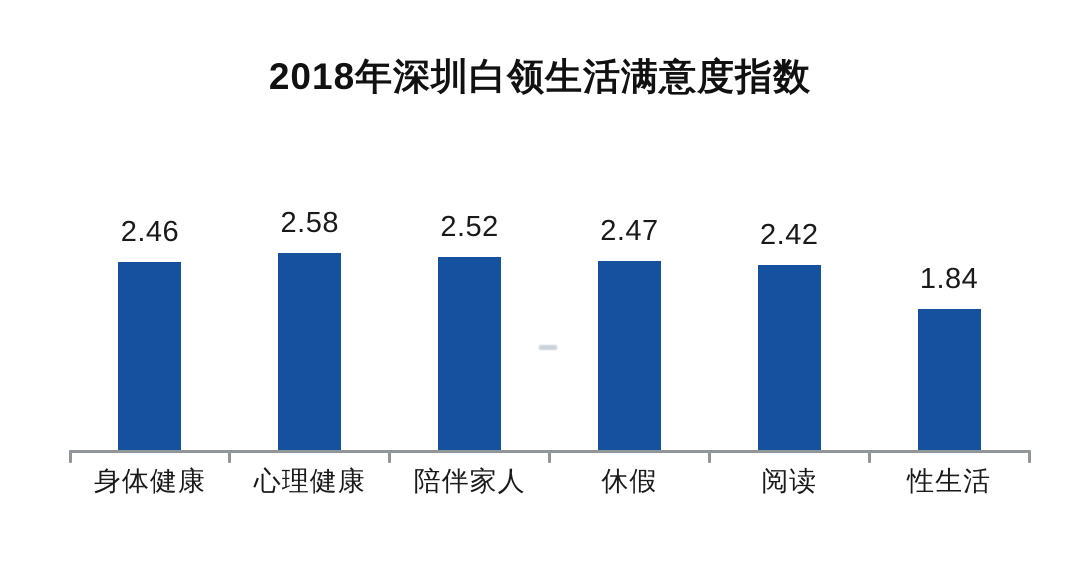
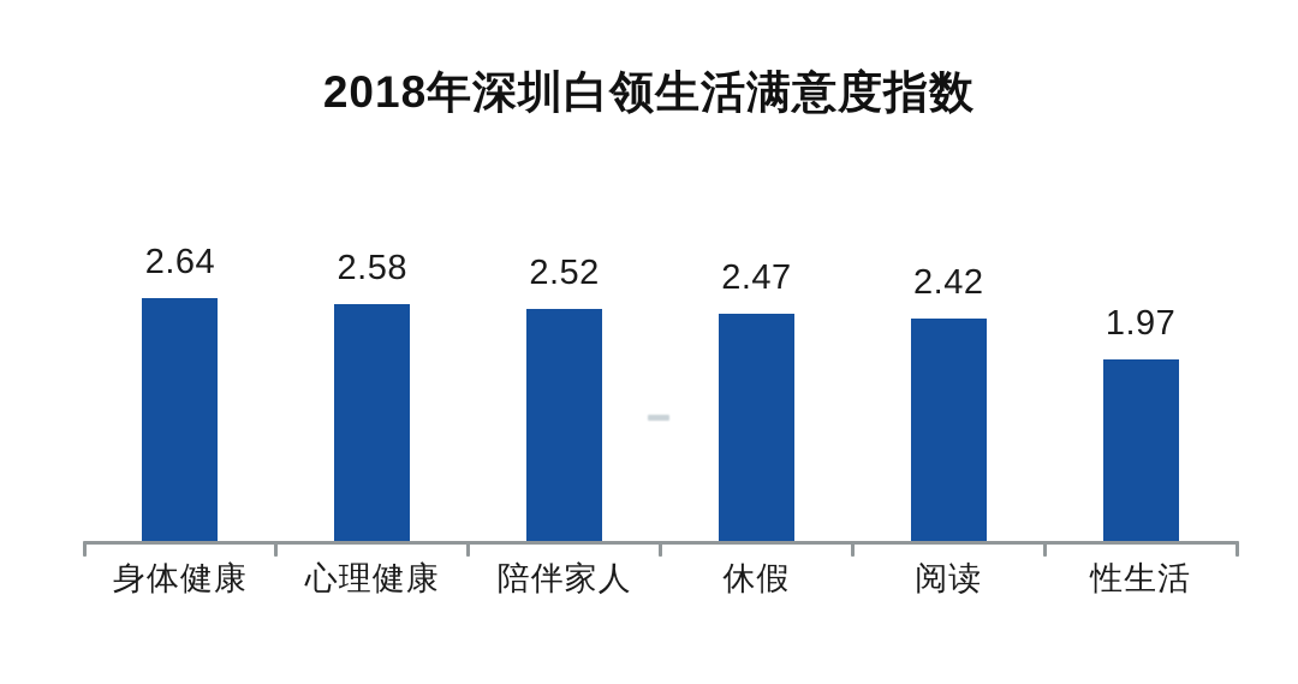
身体健康: 2.46 -> 2.64
性生活: 1.84 -> 1.97
